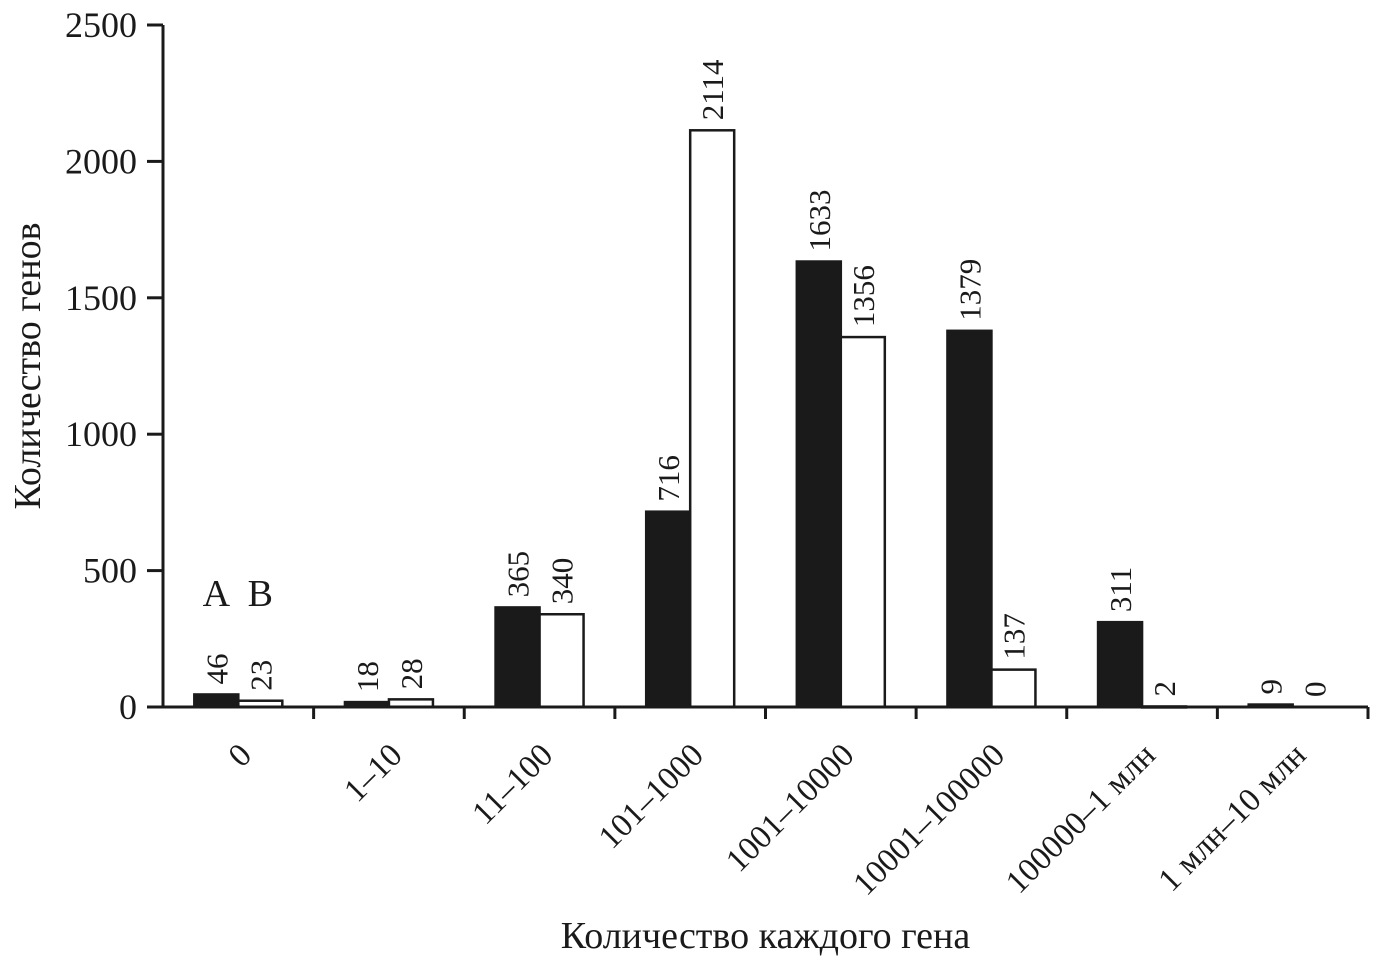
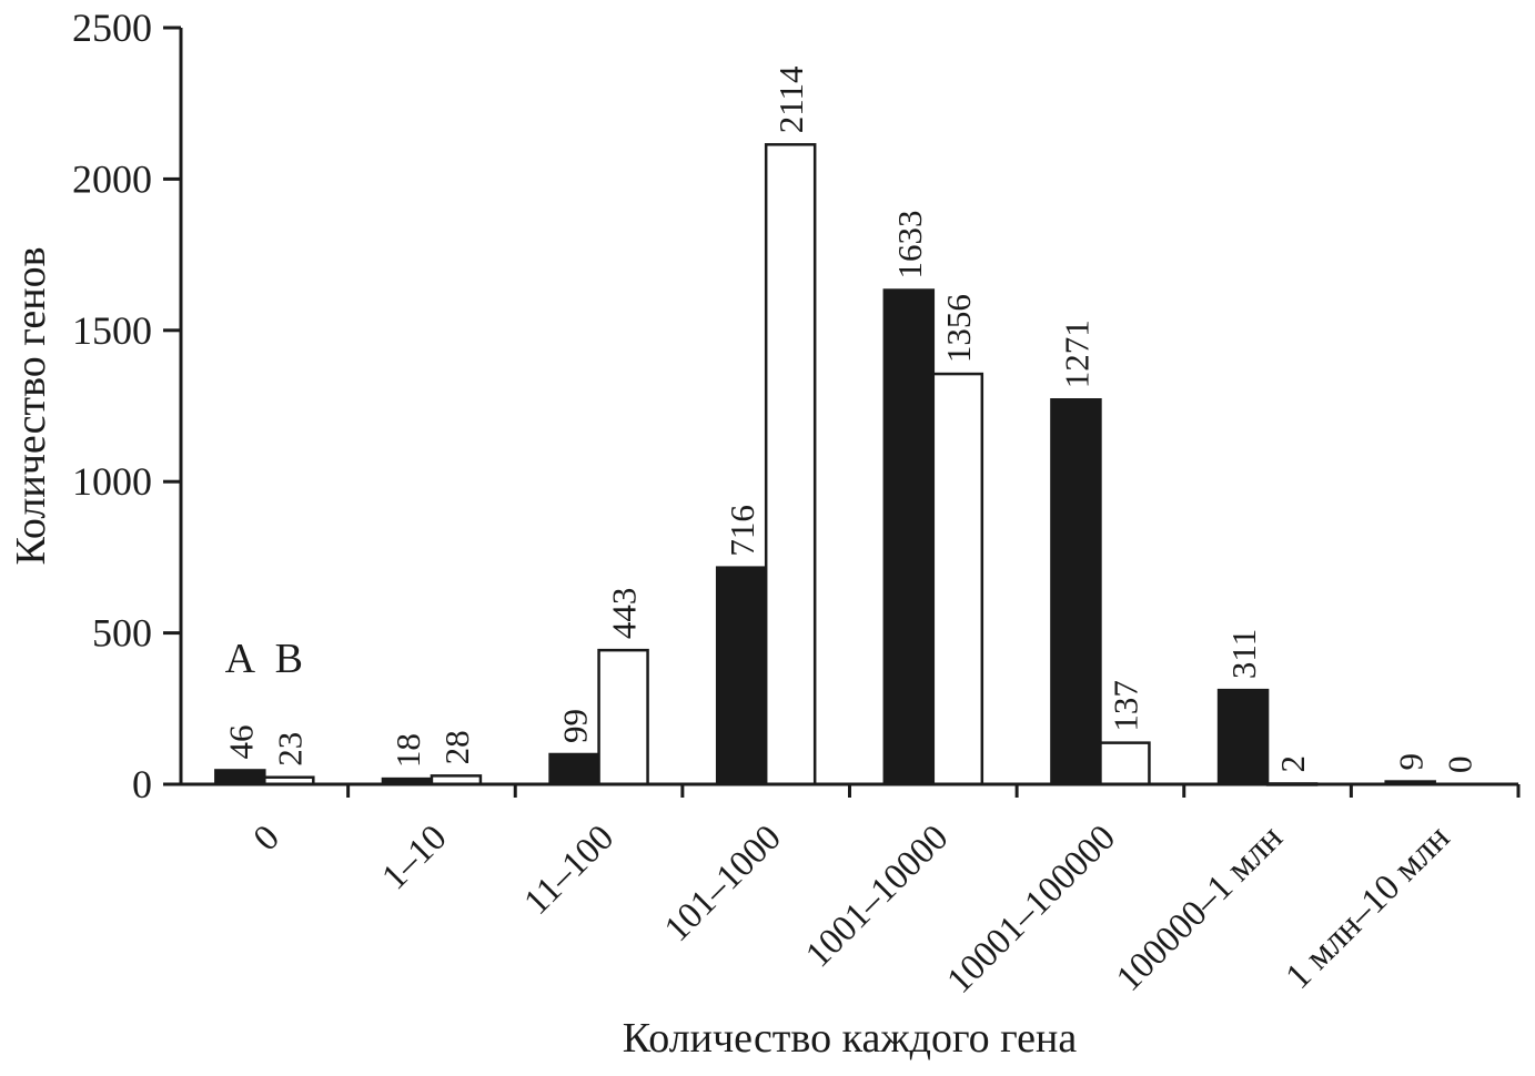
A/11–100: 365 -> 99
B/11–100: 340 -> 443
A/10001–100000: 1379 -> 1271
